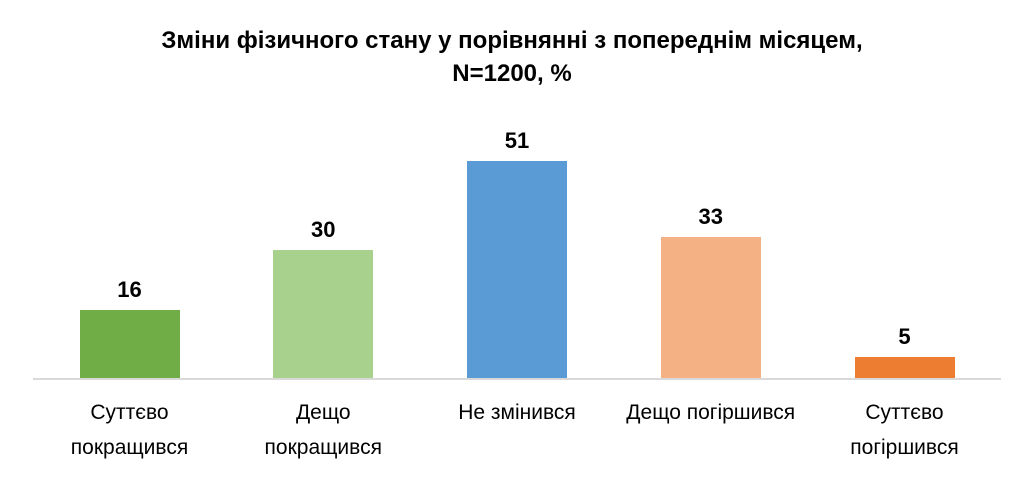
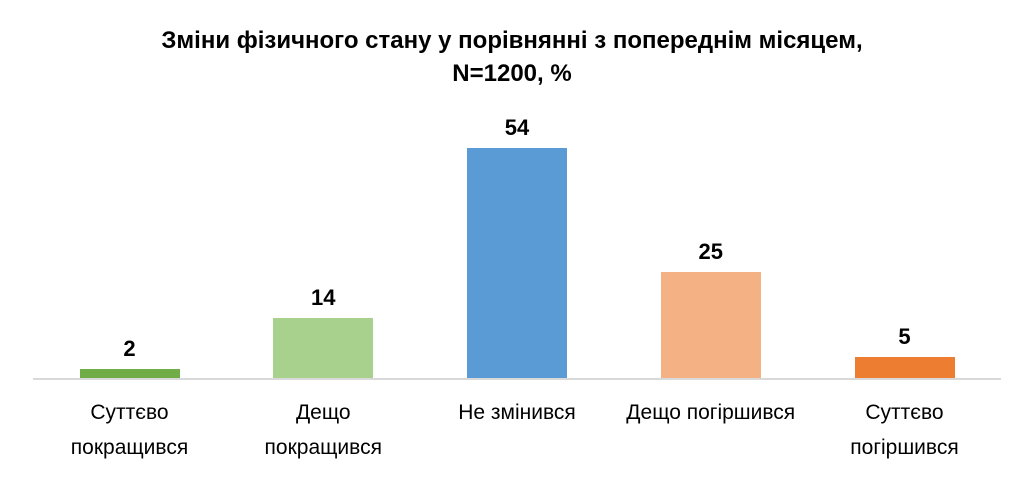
Суттєво покращився: 16 -> 2
Дещо покращився: 30 -> 14
Не змінився: 51 -> 54
Дещо погіршився: 33 -> 25
